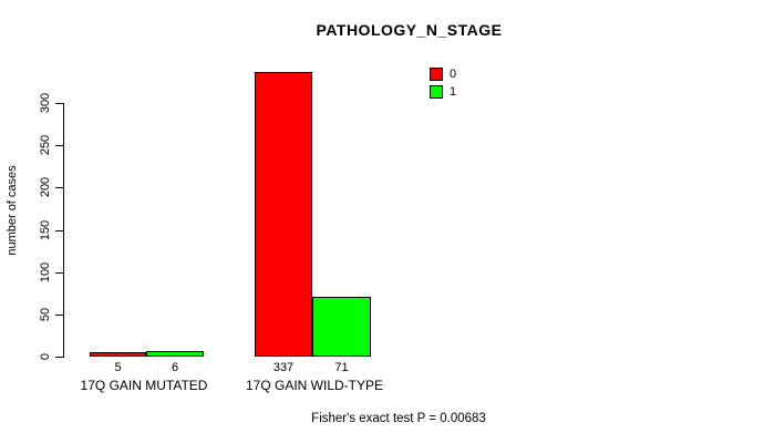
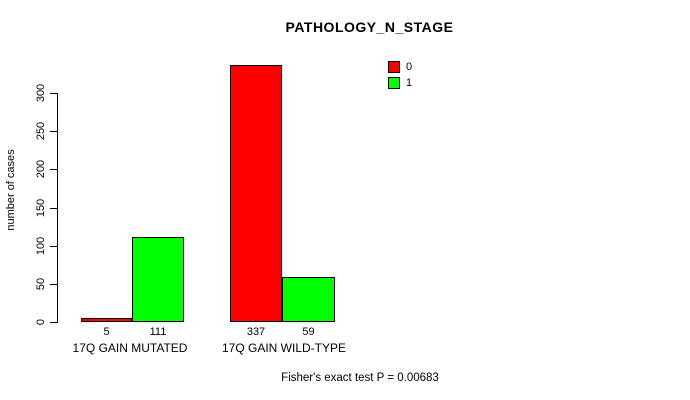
1/17Q GAIN MUTATED: 6 -> 111
1/17Q GAIN WILD-TYPE: 71 -> 59
